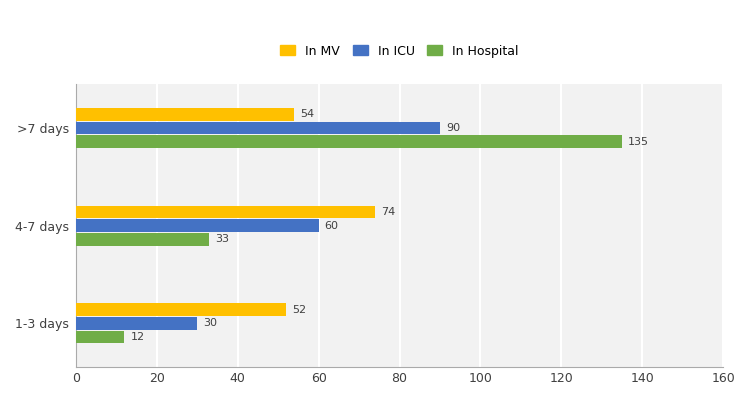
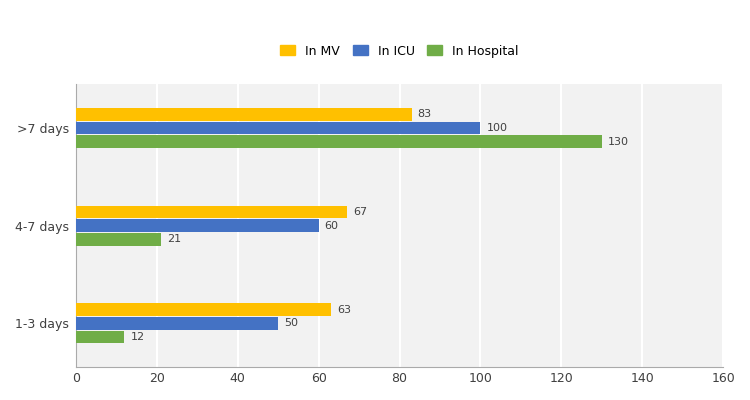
In MV/>7 days: 54 -> 83
In ICU/>7 days: 90 -> 100
In Hospital/>7 days: 135 -> 130
In MV/4-7 days: 74 -> 67
In Hospital/4-7 days: 33 -> 21
In MV/1-3 days: 52 -> 63
In ICU/1-3 days: 30 -> 50
